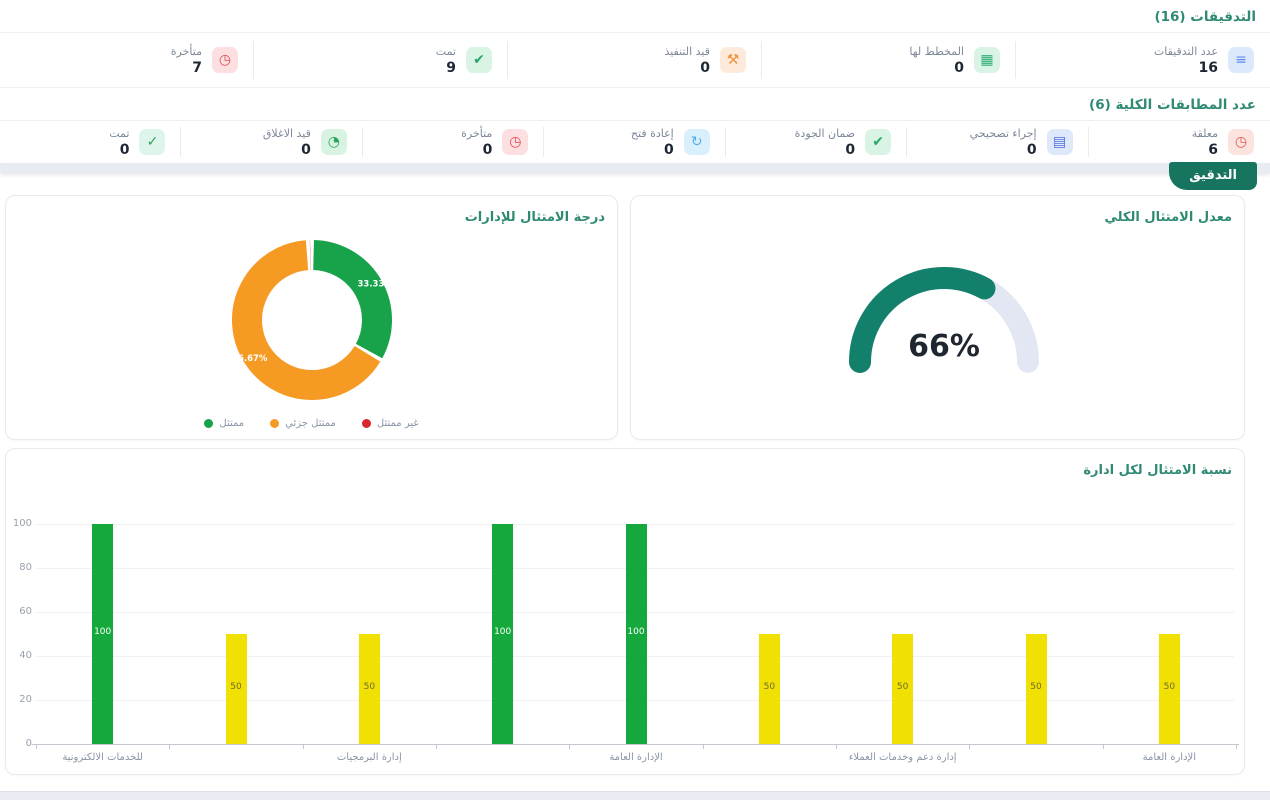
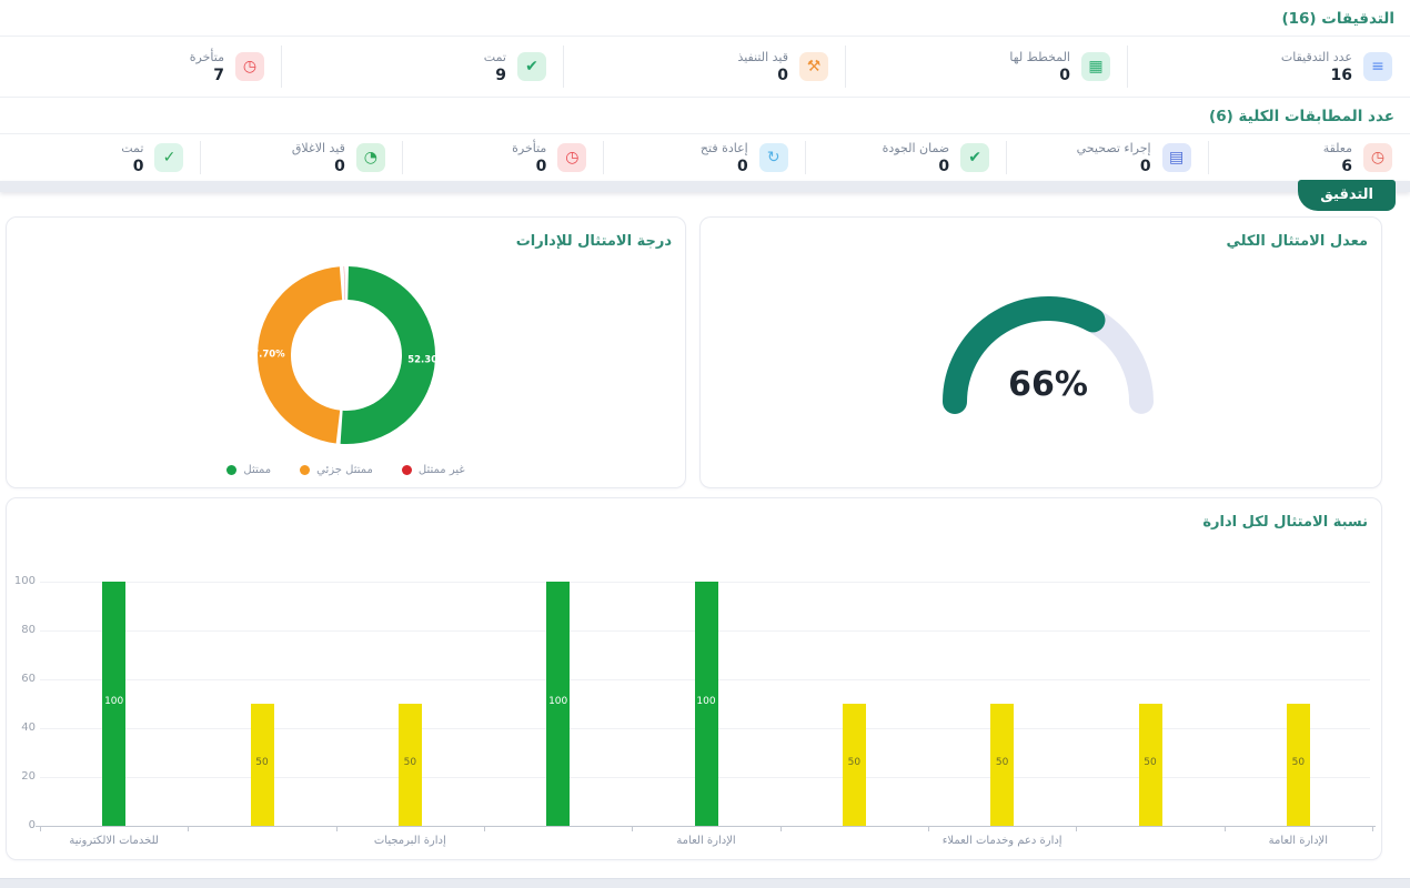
درجة الامتثال للإدارات/ممتثل: 33.33% -> 52.30%
درجة الامتثال للإدارات/ممتثل جزئي: 66.67% -> 47.70%
